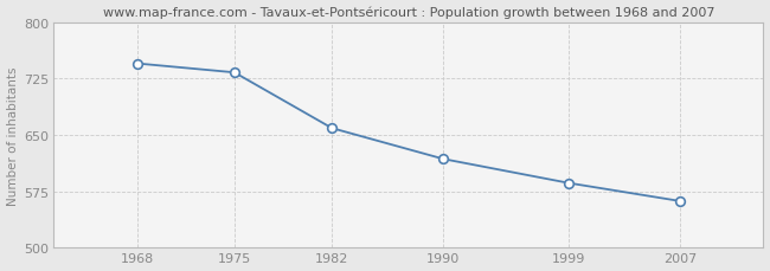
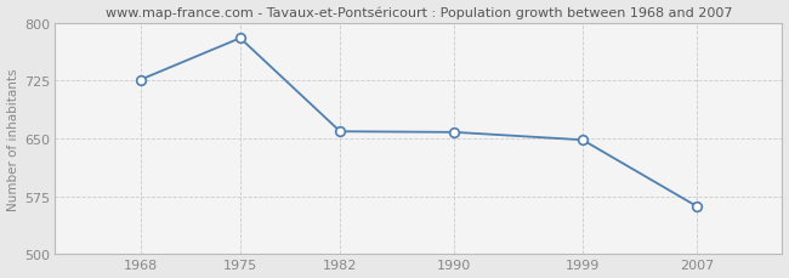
1968: 745 -> 726
1975: 733 -> 780
1990: 618 -> 658
1999: 586 -> 648
